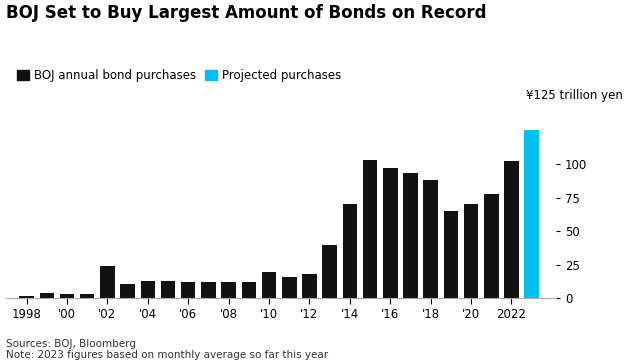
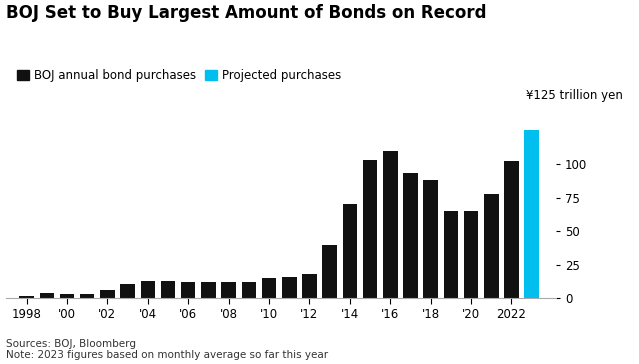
'02: 24 -> 6
'10: 20 -> 15
'16: 97 -> 110
'20: 70 -> 65
